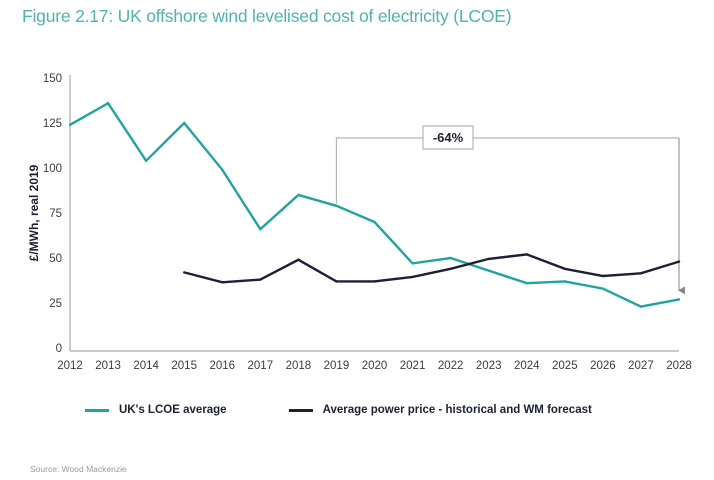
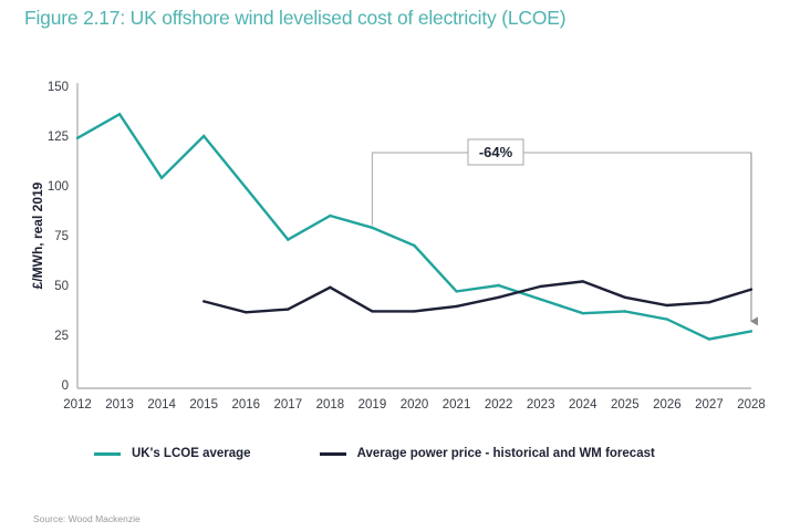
UK's LCOE average/2017: 66 -> 73
